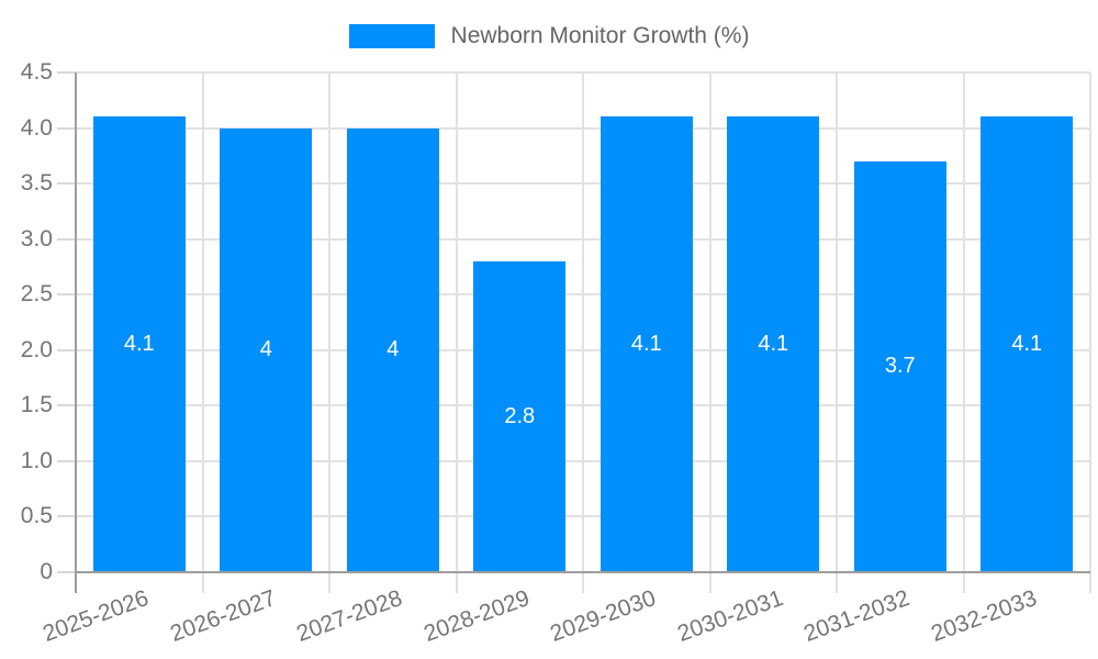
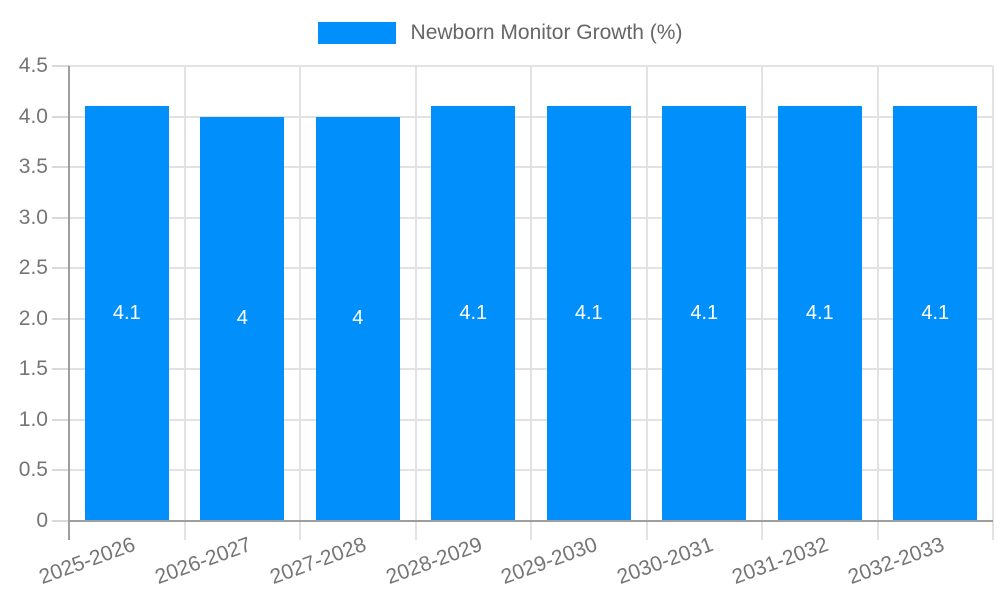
2028-2029: 2.8 -> 4.1
2031-2032: 3.7 -> 4.1
